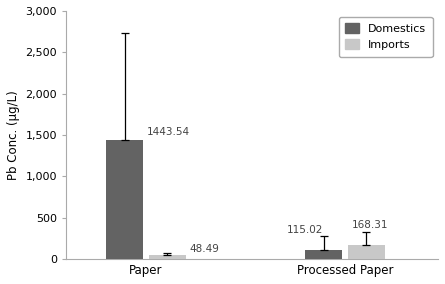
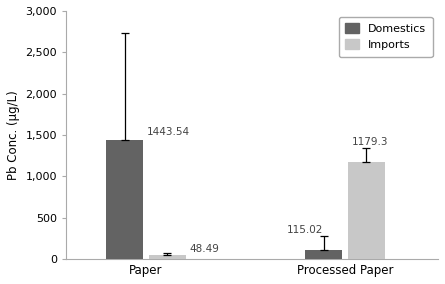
Imports/Processed Paper: 168.31 -> 1179.3
